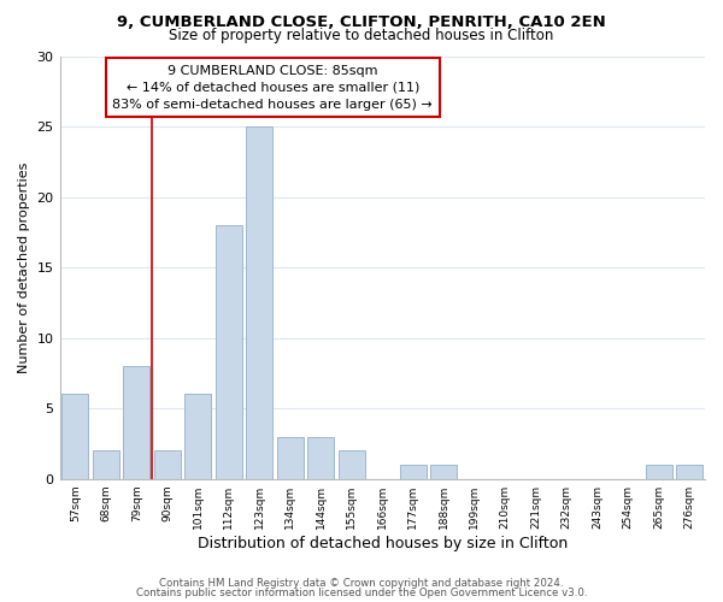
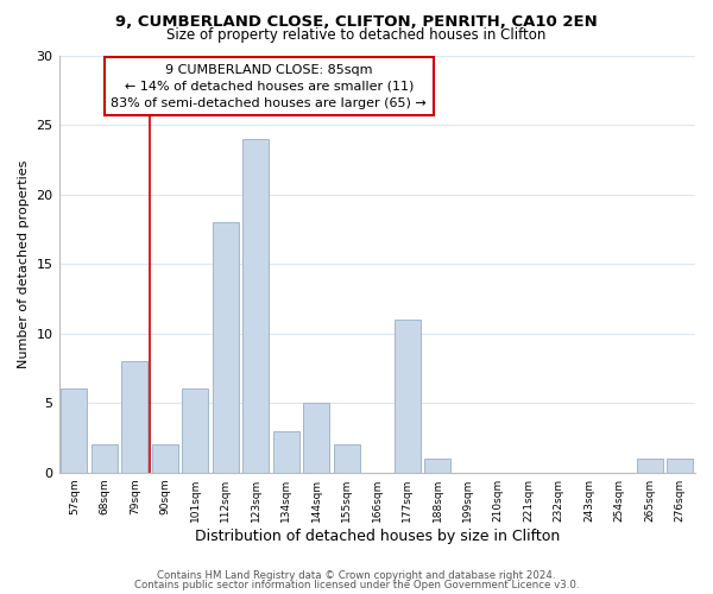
123sqm: 25 -> 24
144sqm: 3 -> 5
177sqm: 1 -> 11
